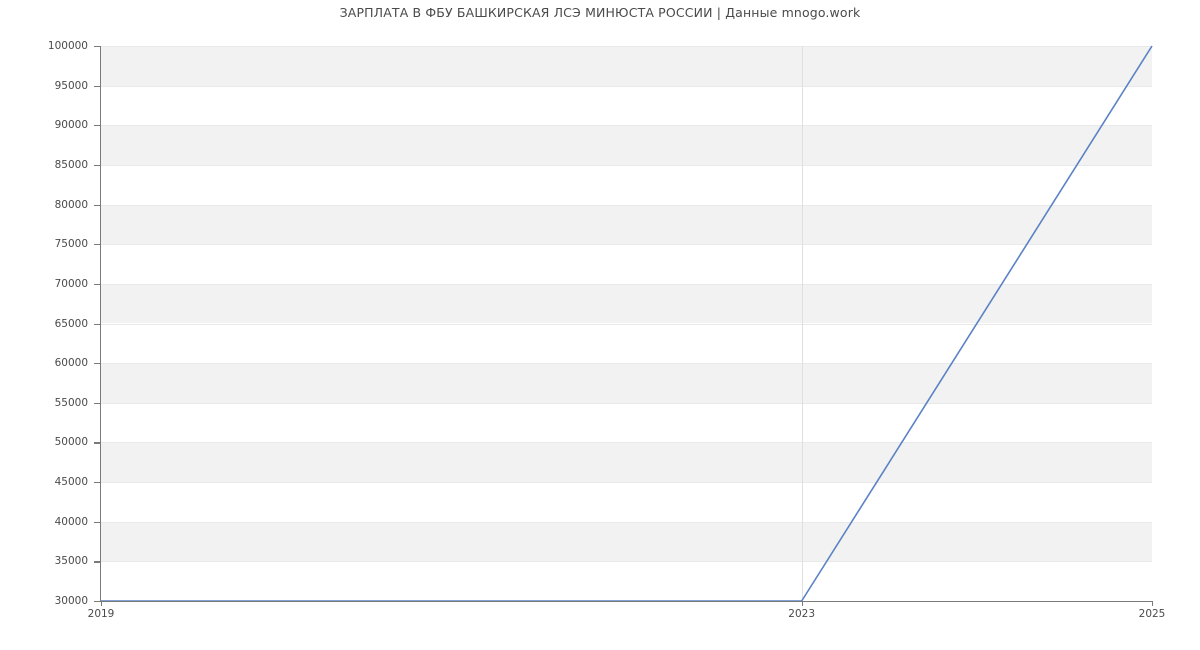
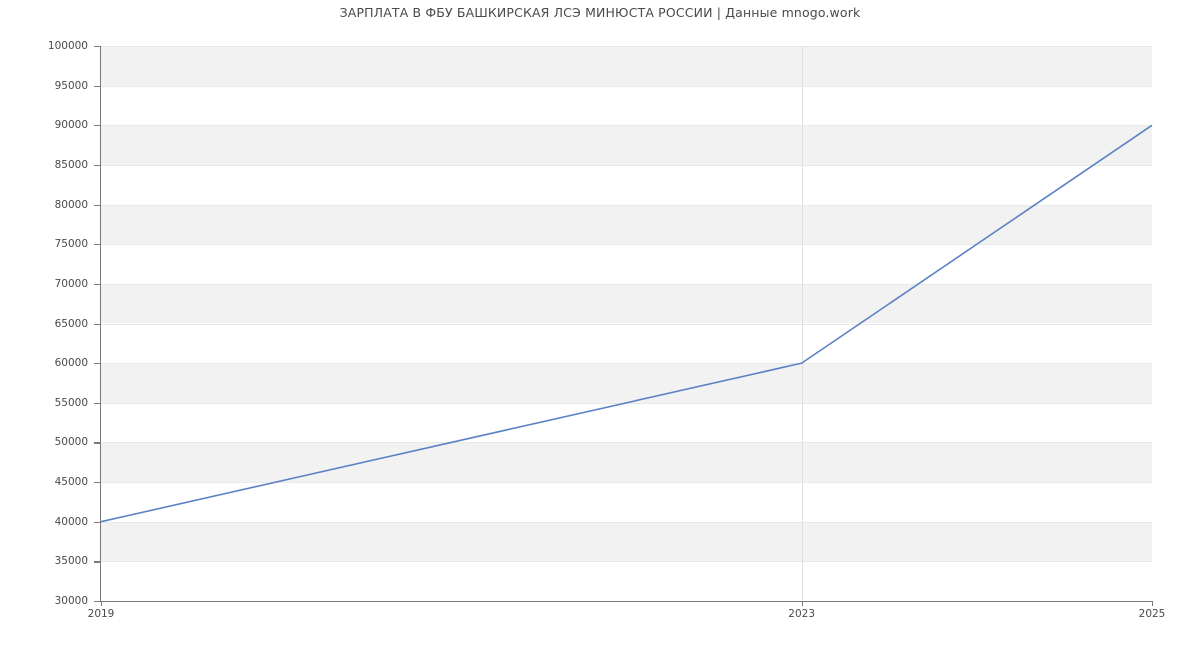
2019: 30000 -> 40000
2023: 30000 -> 60000
2025: 100000 -> 90000
